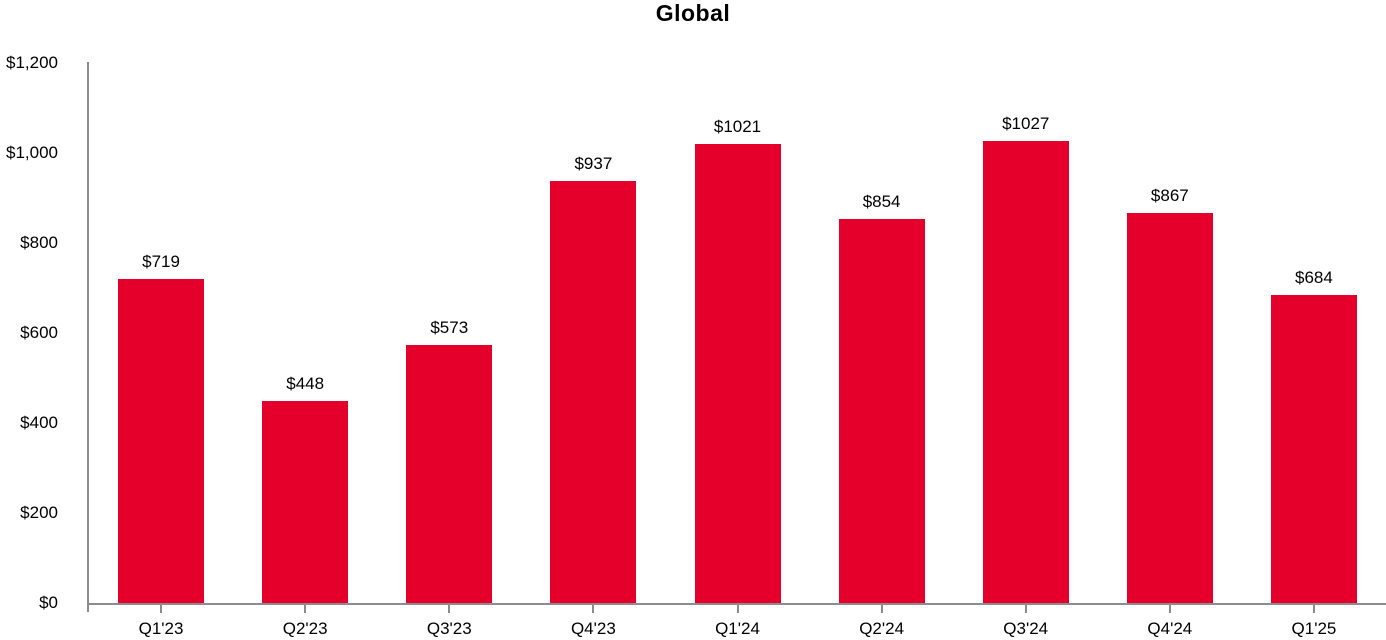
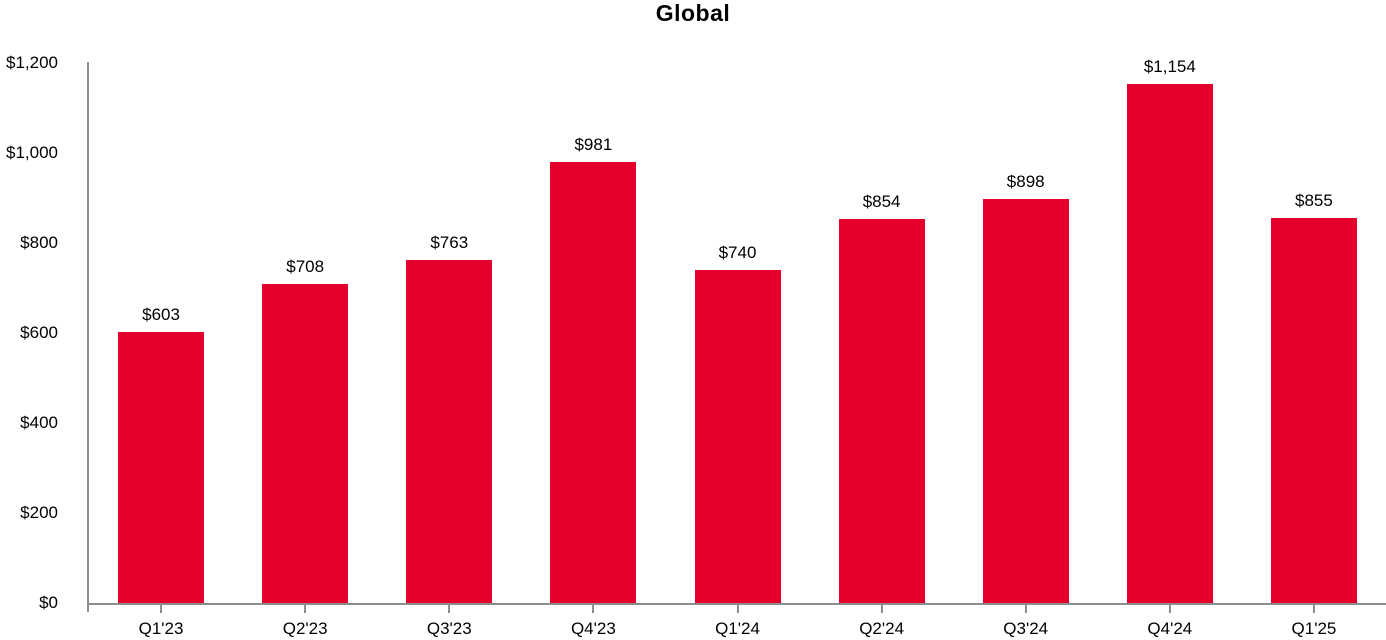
Q1'23: $719 -> $603
Q2'23: $448 -> $708
Q3'23: $573 -> $763
Q4'23: $937 -> $981
Q1'24: $1021 -> $740
Q3'24: $1027 -> $898
Q4'24: $867 -> $1,154
Q1'25: $684 -> $855
